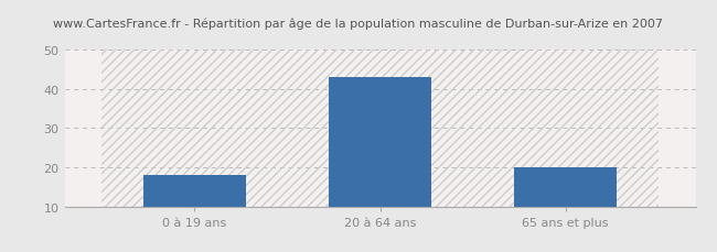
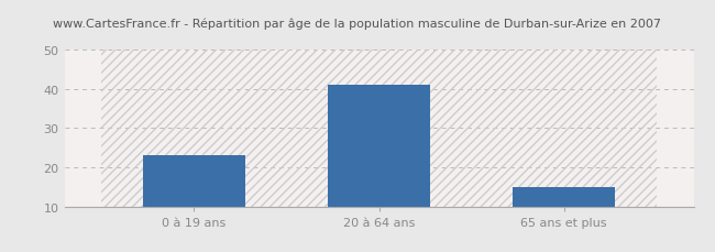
0 à 19 ans: 18 -> 23
20 à 64 ans: 43 -> 41
65 ans et plus: 20 -> 15
